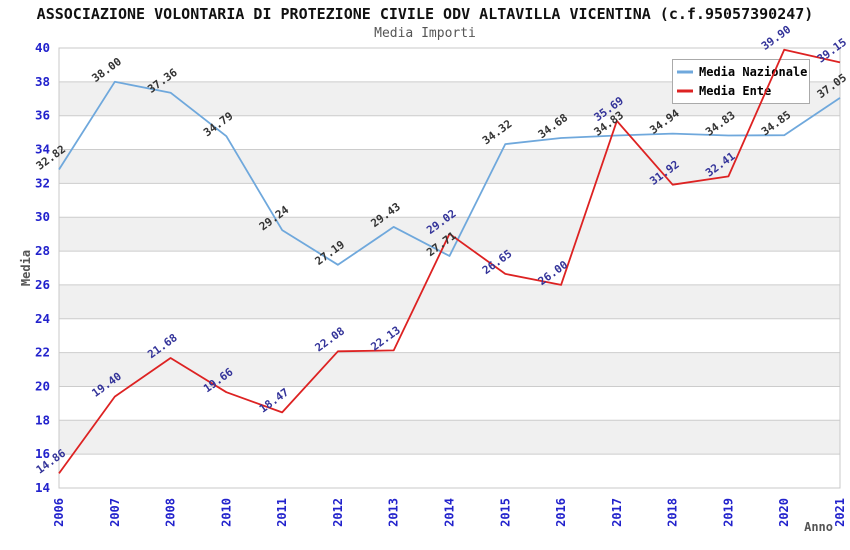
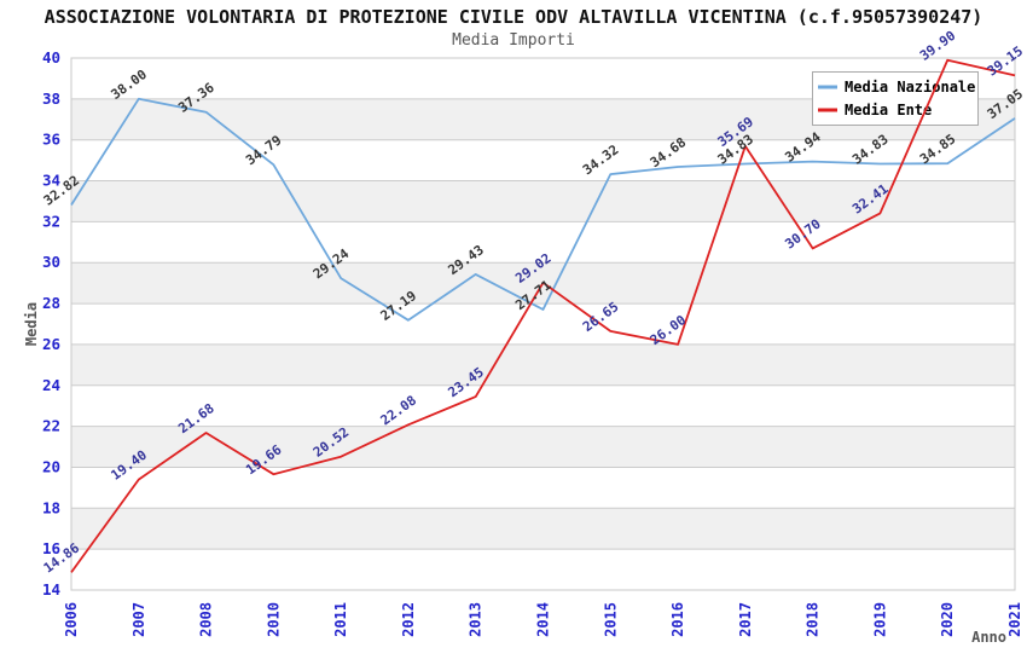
Media Ente/2011: 18.47 -> 20.52
Media Ente/2013: 22.13 -> 23.45
Media Ente/2018: 31.92 -> 30.70
